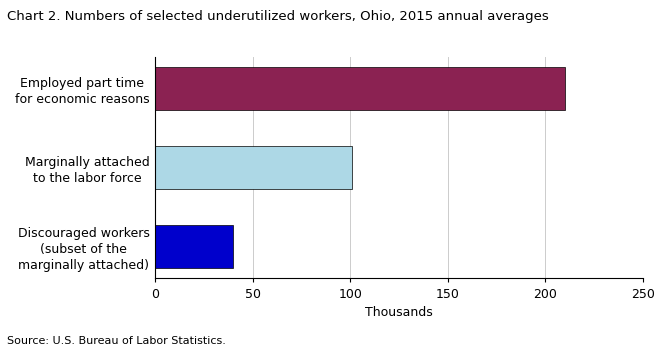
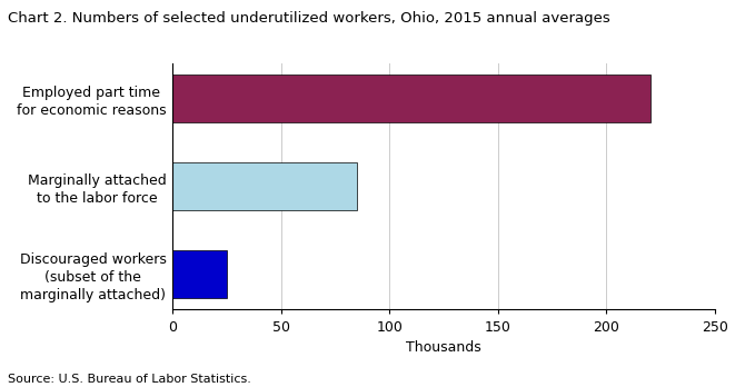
Employed part time for economic reasons: 210 -> 220
Marginally attached to the labor force: 101 -> 85
Discouraged workers (subset of the marginally attached): 40 -> 25
